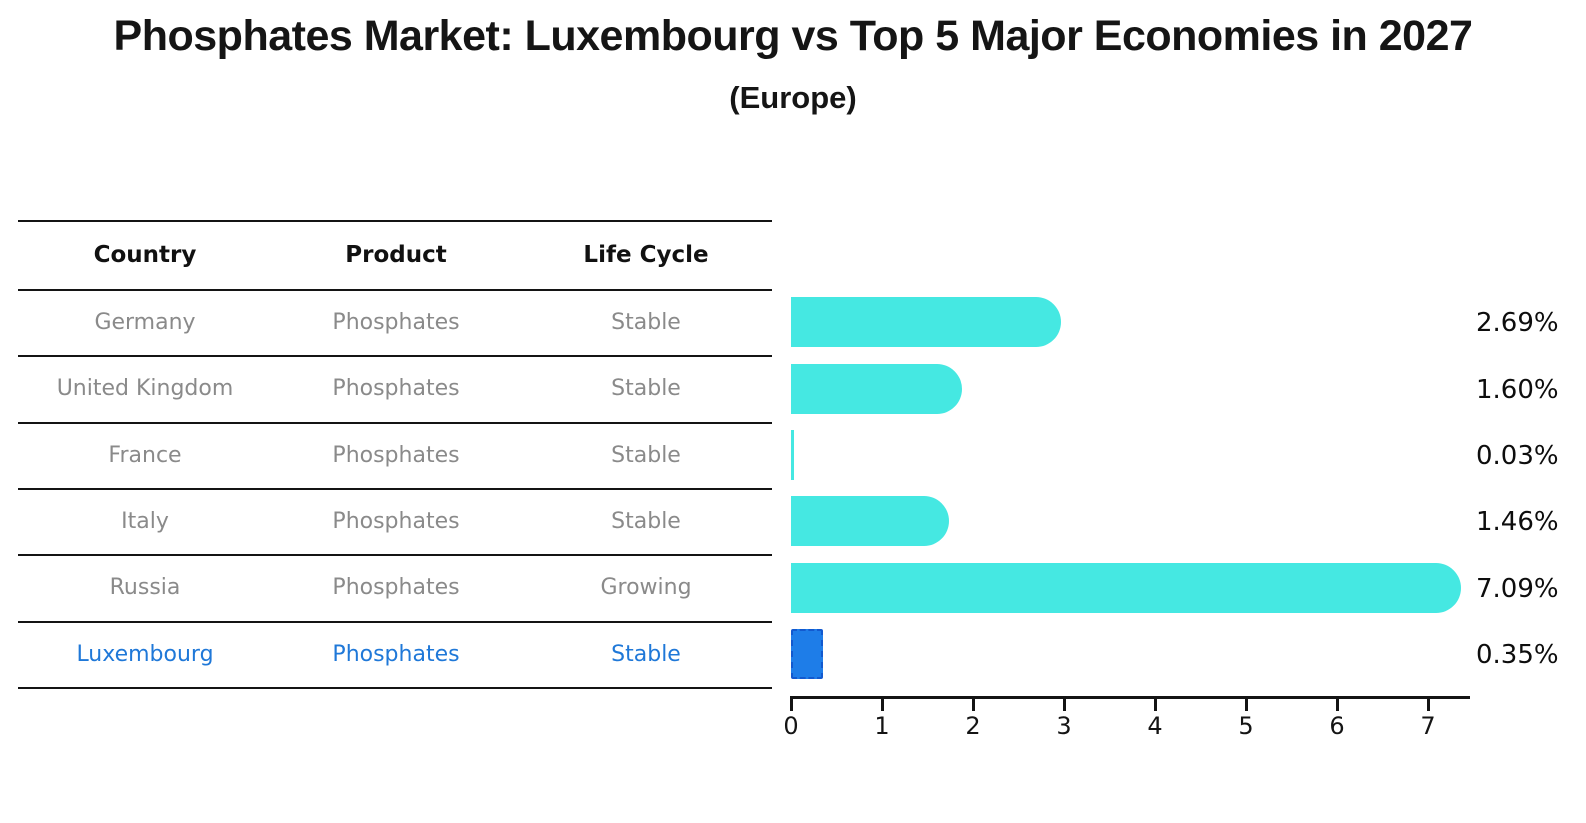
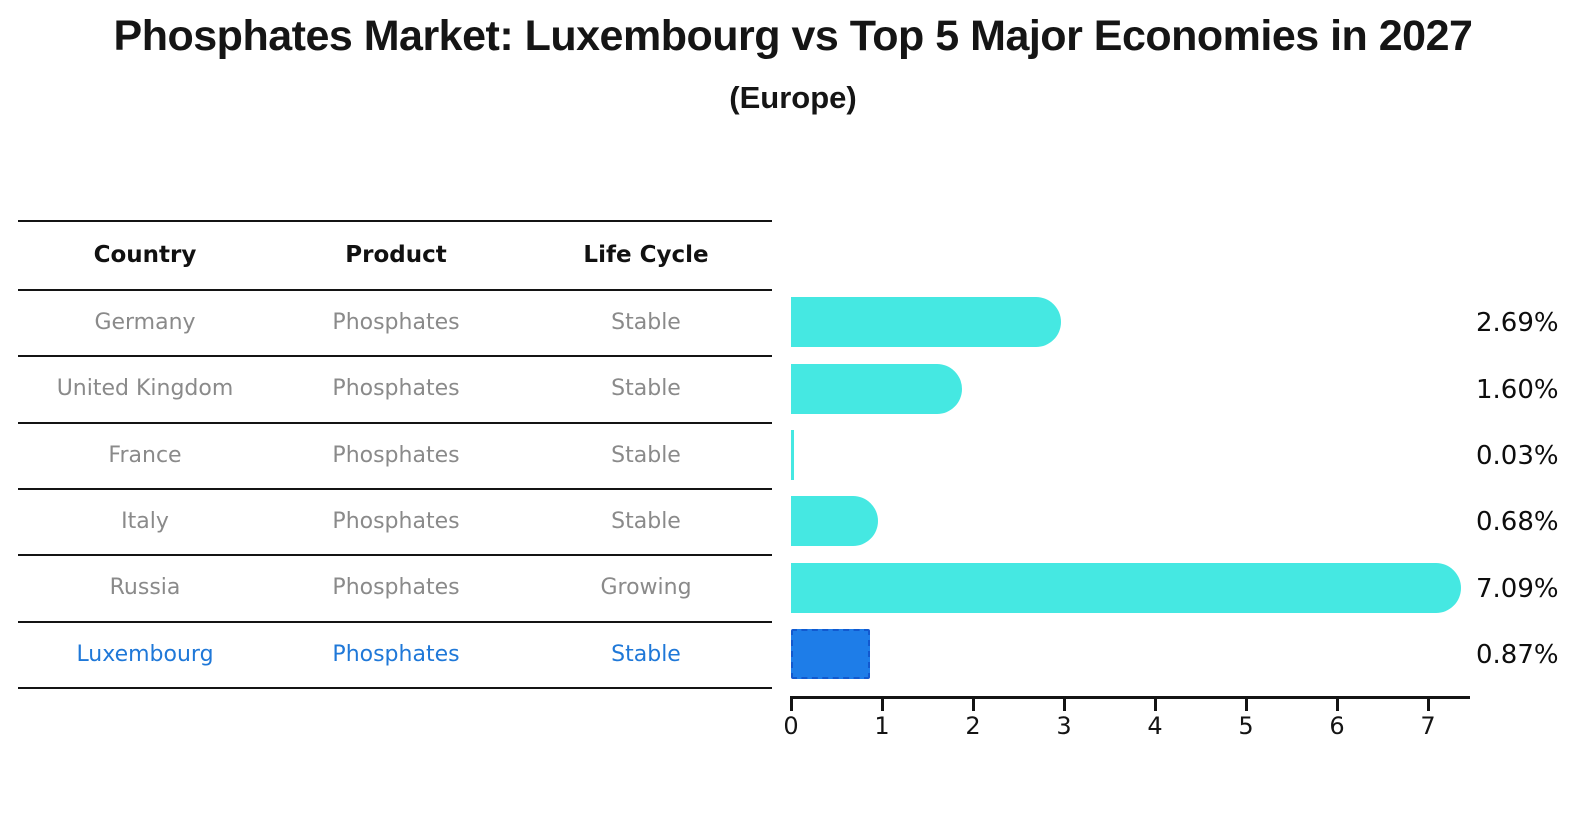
Italy: 1.46% -> 0.68%
Luxembourg: 0.35% -> 0.87%
